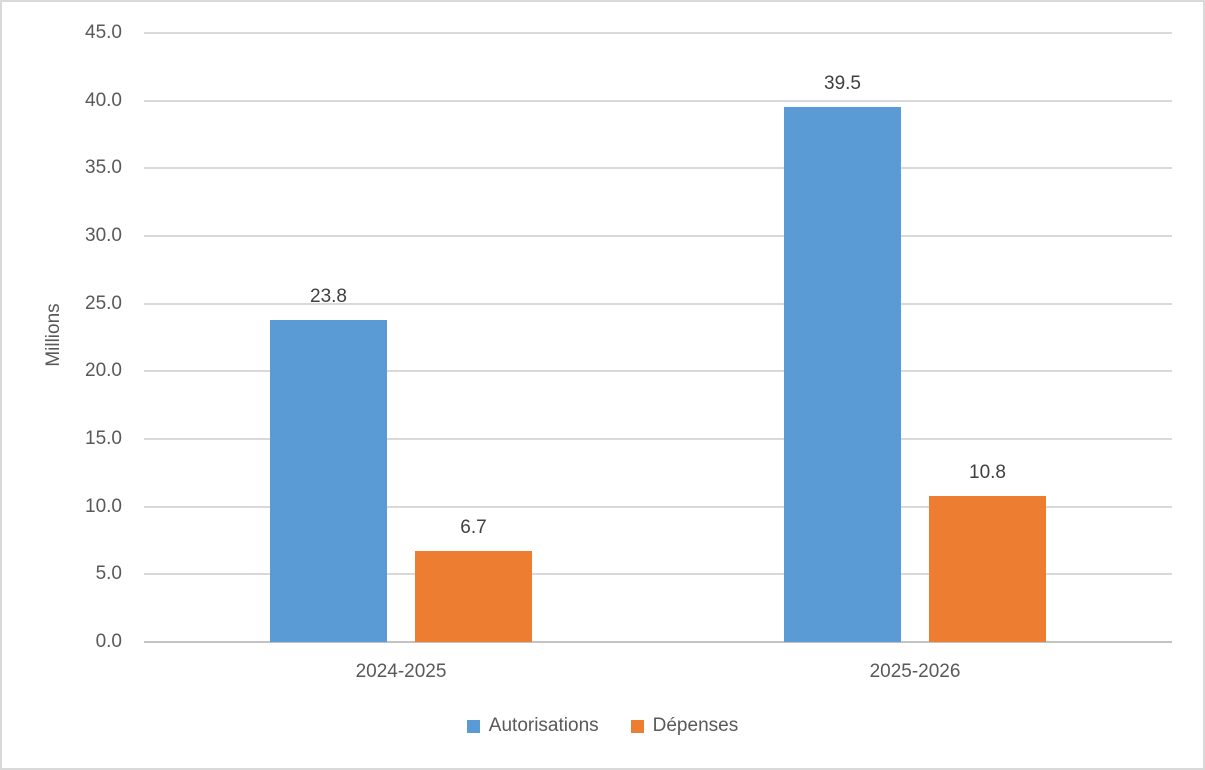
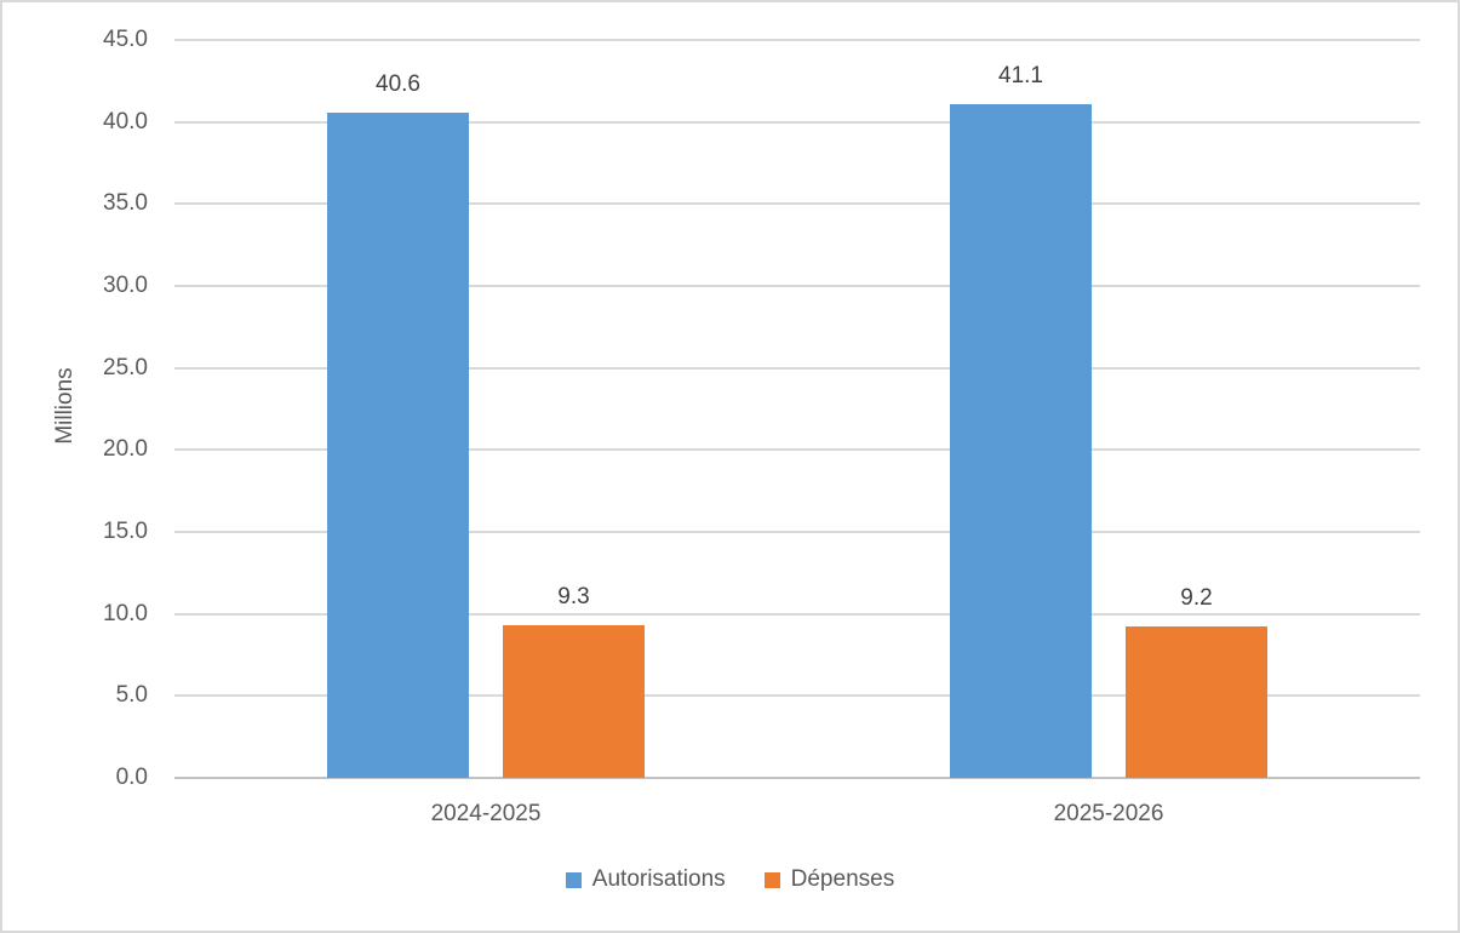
Autorisations/2024-2025: 23.8 -> 40.6
Dépenses/2024-2025: 6.7 -> 9.3
Autorisations/2025-2026: 39.5 -> 41.1
Dépenses/2025-2026: 10.8 -> 9.2
